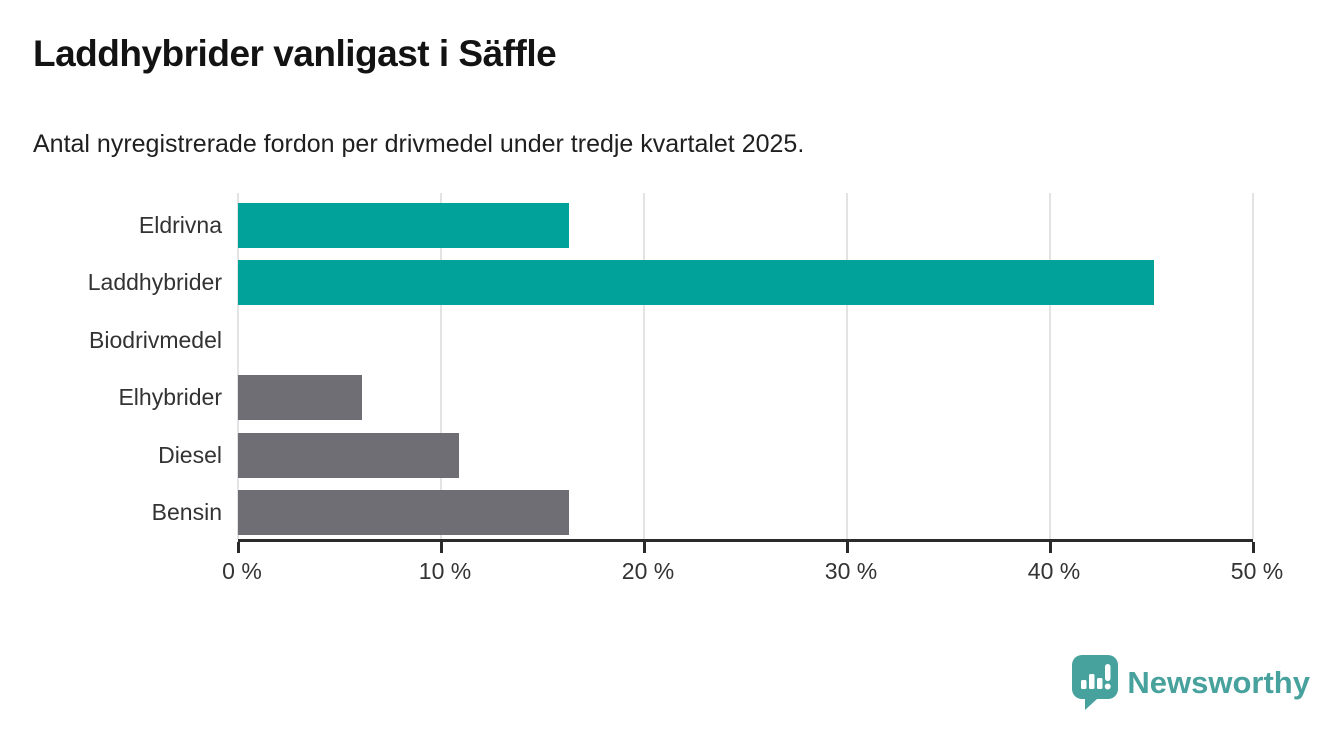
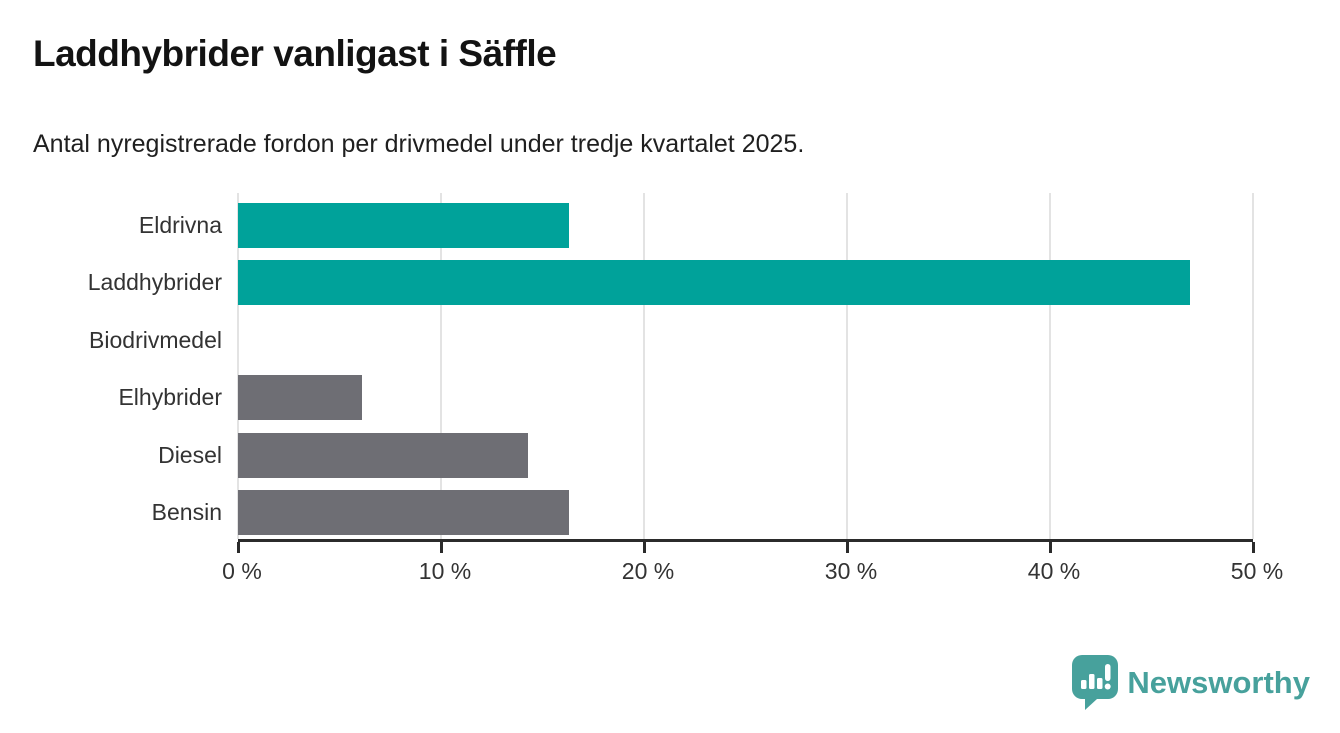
Laddhybrider: 45.1% -> 46.9%
Diesel: 10.9% -> 14.3%
